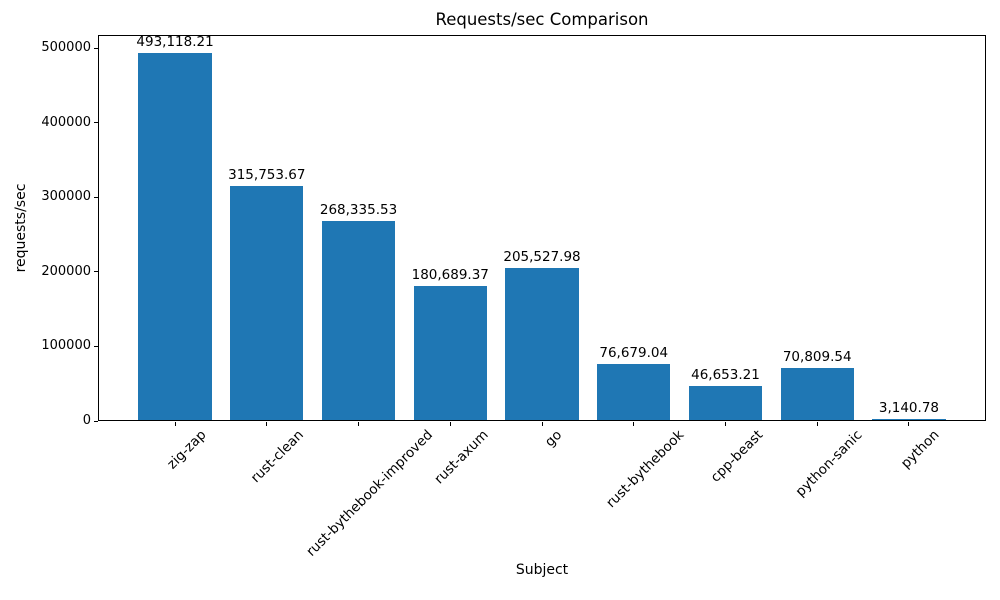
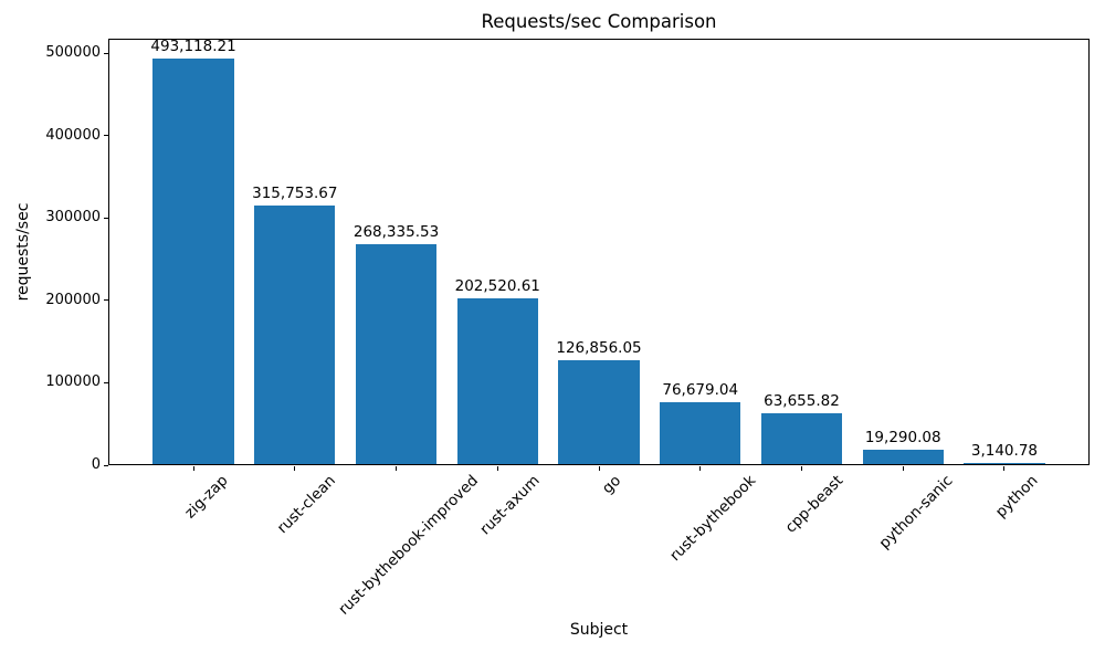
rust-axum: 180,689.37 -> 202,520.61
go: 205,527.98 -> 126,856.05
cpp-beast: 46,653.21 -> 63,655.82
python-sanic: 70,809.54 -> 19,290.08
